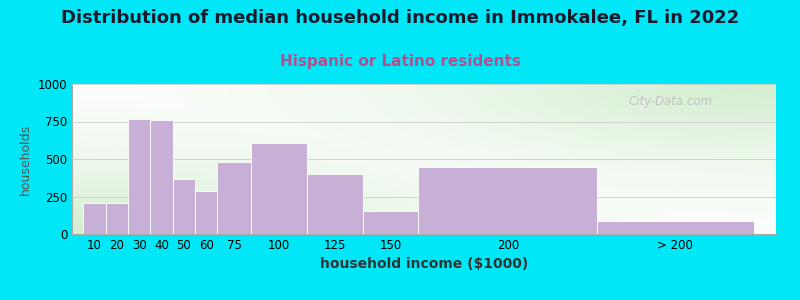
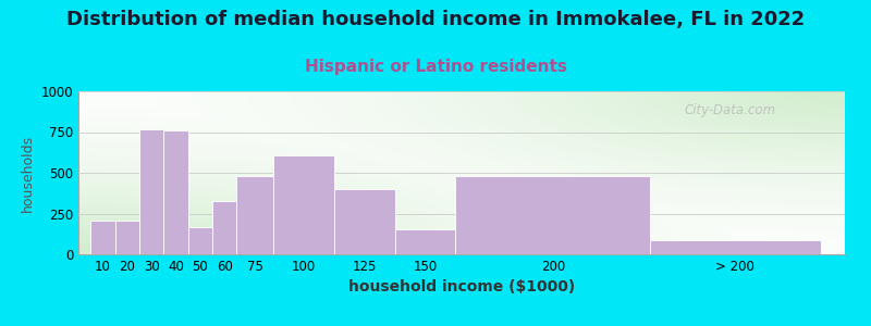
50: 370 -> 170
60: 290 -> 330
200: 440 -> 480
